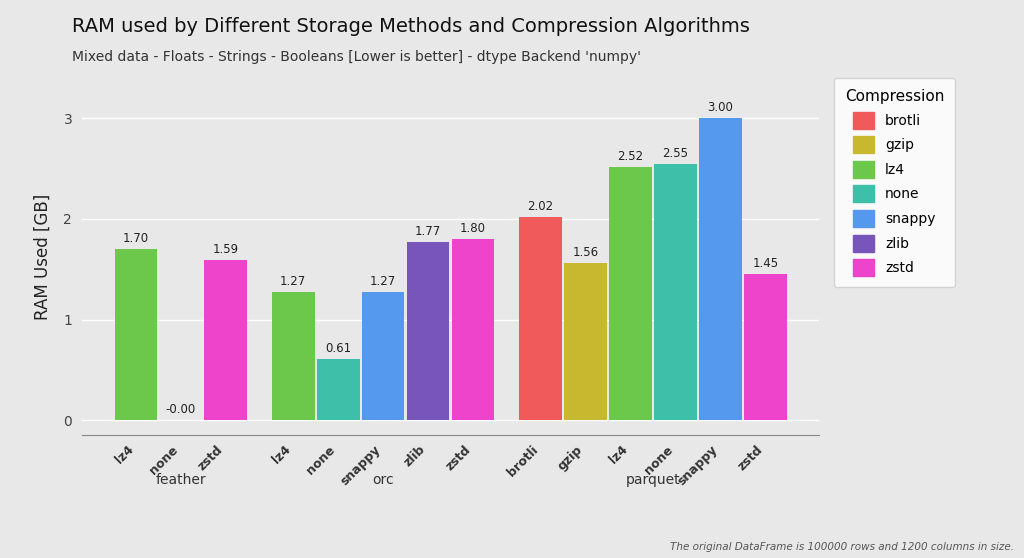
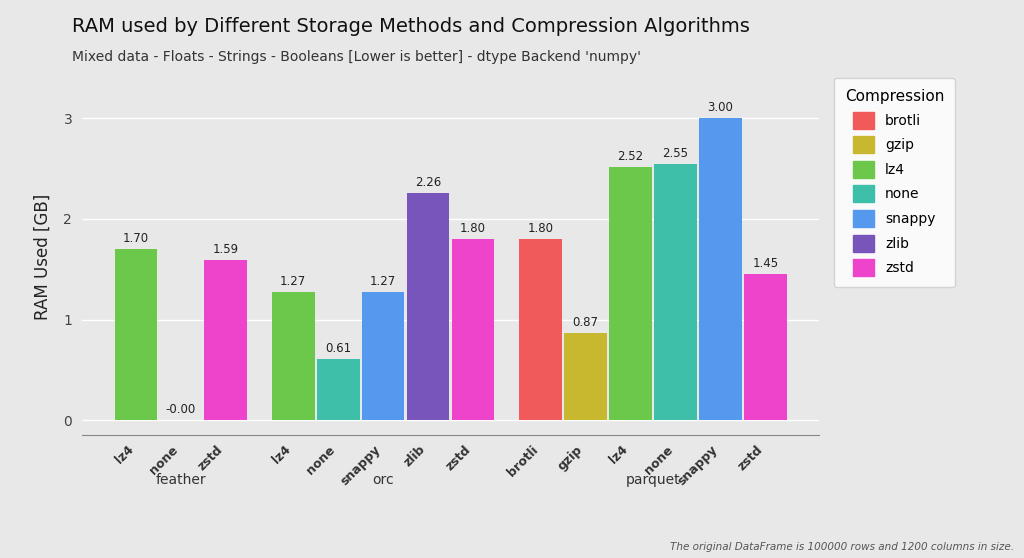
zlib: 1.77 -> 2.26
brotli: 2.02 -> 1.80
gzip: 1.56 -> 0.87
